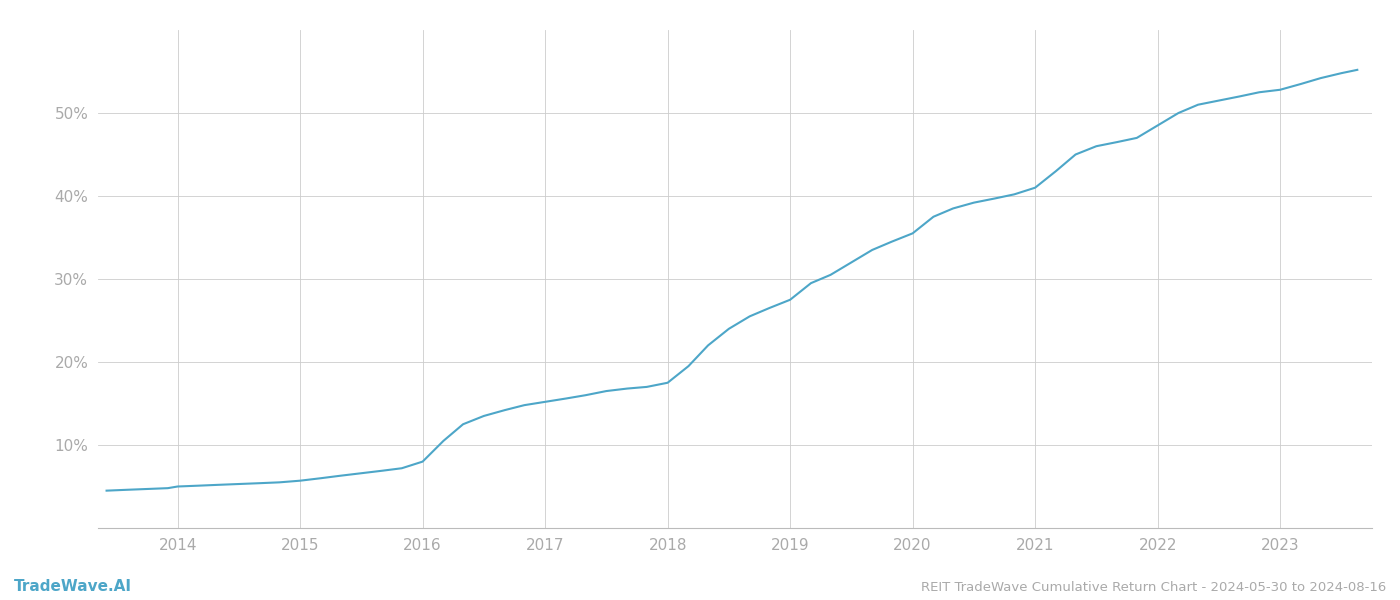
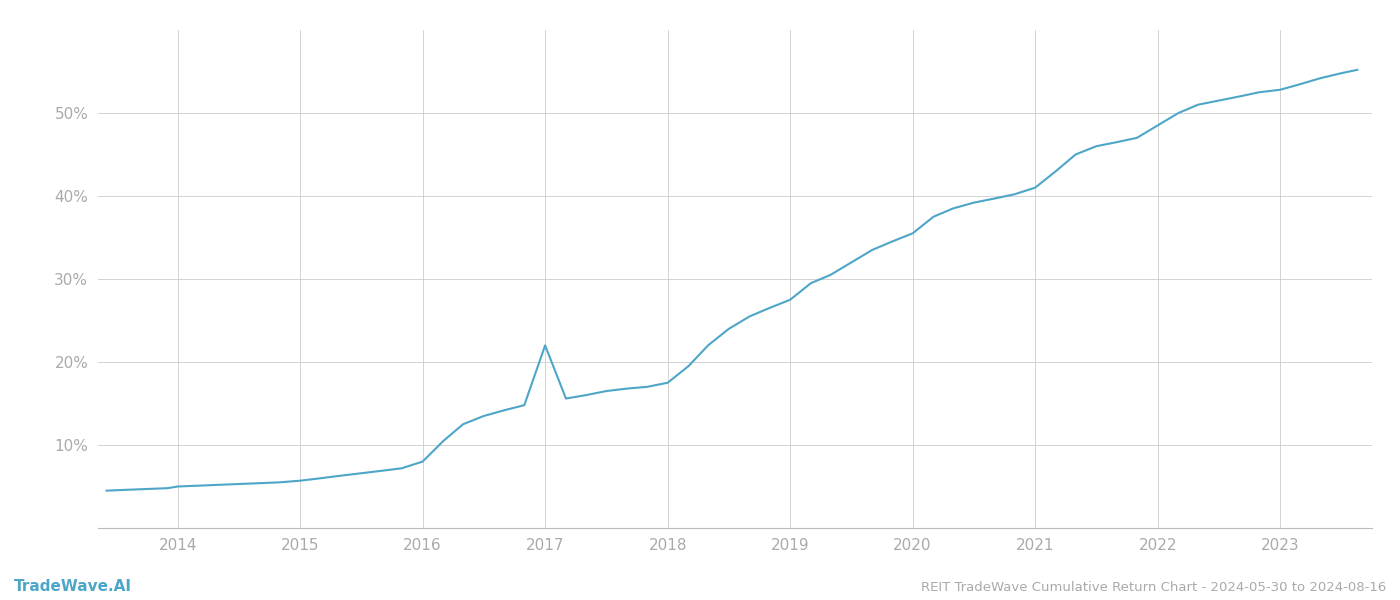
2017: 15.2% -> 22.0%
